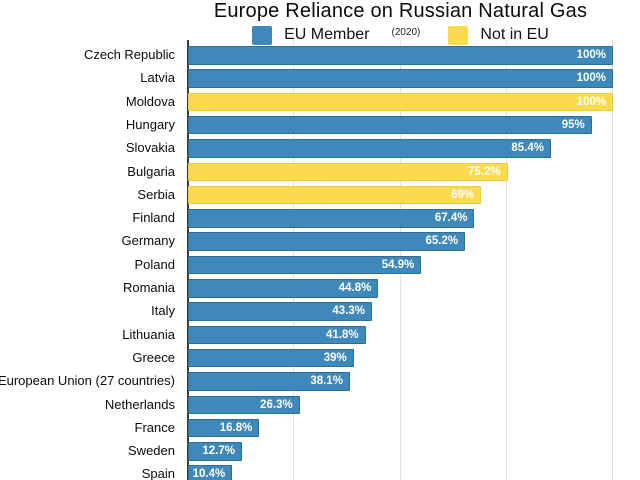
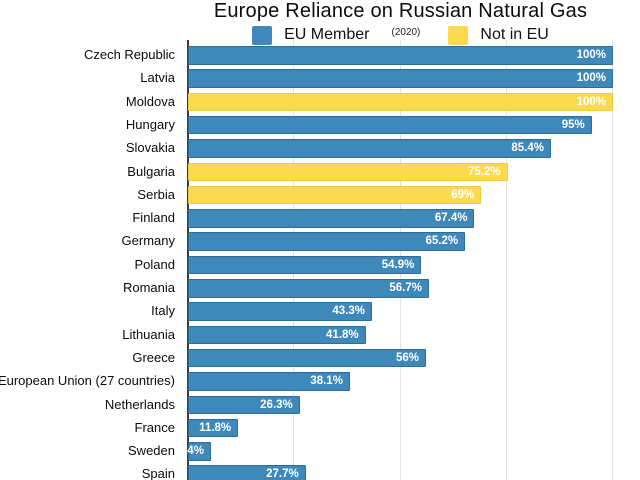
Romania: 44.8% -> 56.7%
Greece: 39% -> 56%
France: 16.8% -> 11.8%
Sweden: 12.7% -> 5.4%
Spain: 10.4% -> 27.7%
